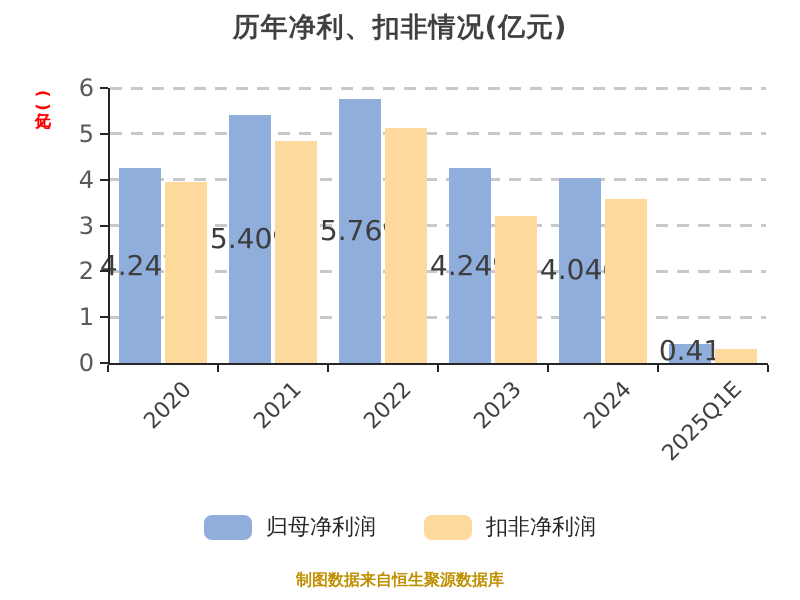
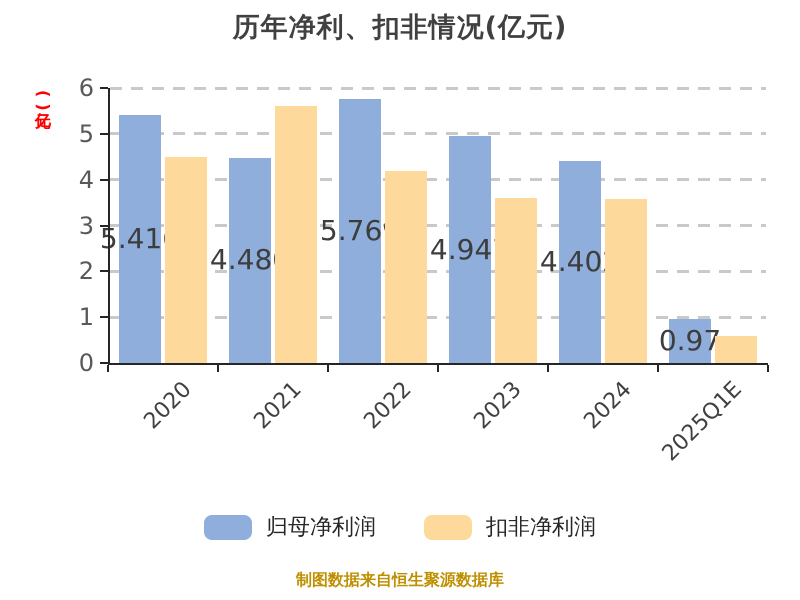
归母净利润/2020: 4.247 -> 5.416
扣非净利润/2020: 4.0 -> 4.5
归母净利润/2021: 5.409 -> 4.480
扣非净利润/2021: 4.8 -> 5.6
扣非净利润/2022: 5.1 -> 4.2
归母净利润/2023: 4.249 -> 4.947
扣非净利润/2023: 3.2 -> 3.6
归母净利润/2024: 4.046 -> 4.402
归母净利润/2025Q1E: 0.41 -> 0.97
扣非净利润/2025Q1E: 0.3 -> 0.6
